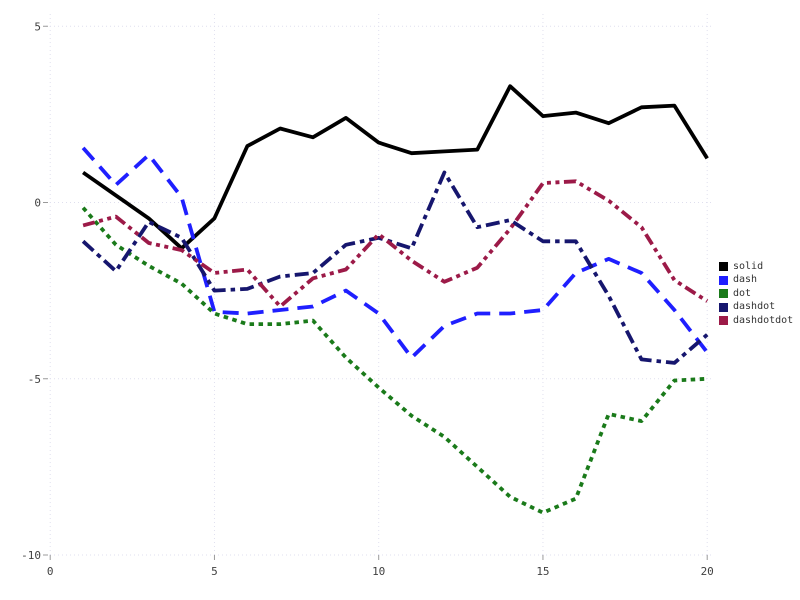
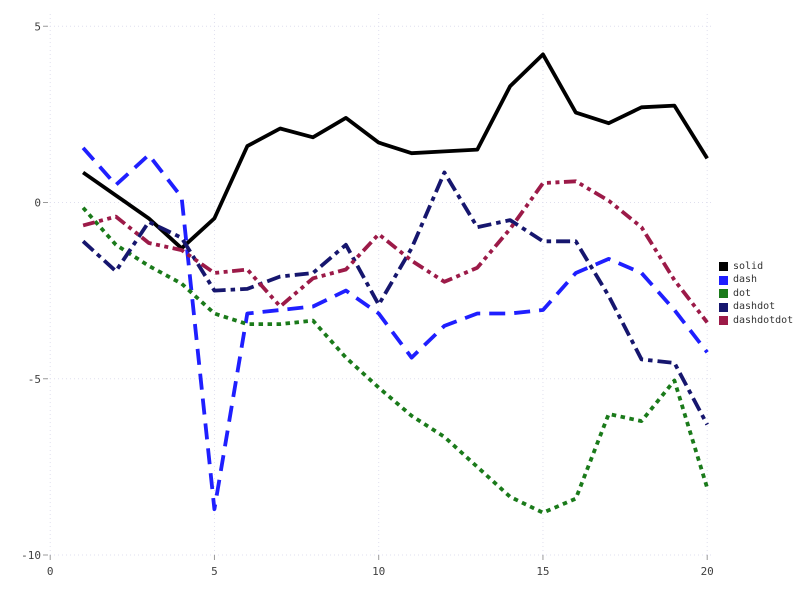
dash/5: -3.1 -> -8.7
dashdot/10: -1.0 -> -2.9
solid/15: 2.5 -> 4.2
dot/20: -5.0 -> -8.1
dashdot/20: -3.8 -> -6.3
dashdotdot/20: -2.8 -> -3.4
